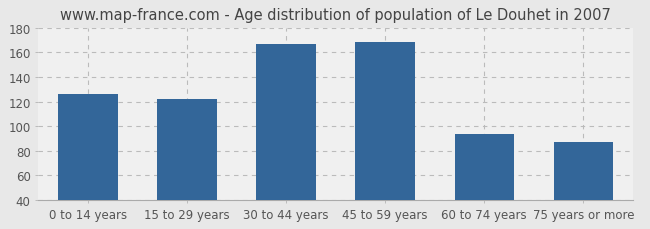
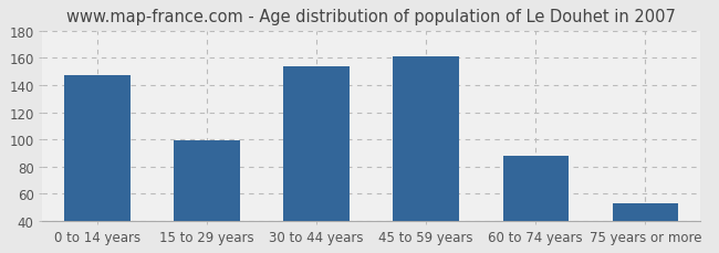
0 to 14 years: 126 -> 147
15 to 29 years: 122 -> 99
30 to 44 years: 167 -> 154
45 to 59 years: 168 -> 161
60 to 74 years: 94 -> 88
75 years or more: 87 -> 53
